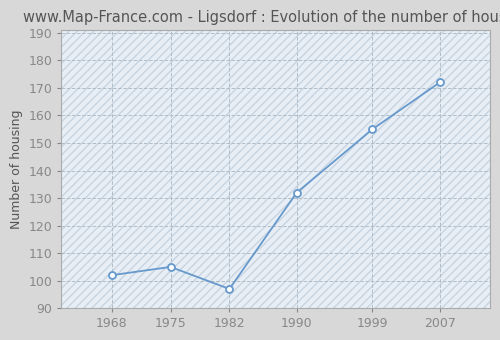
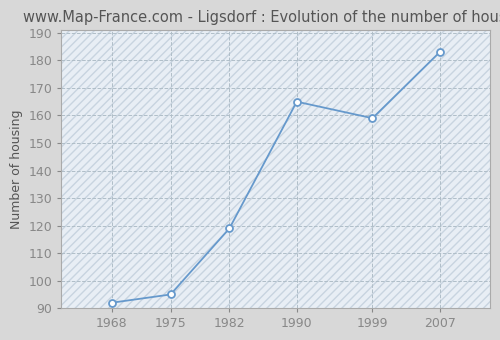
1968: 102 -> 92
1975: 105 -> 95
1982: 97 -> 119
1990: 132 -> 165
1999: 155 -> 159
2007: 172 -> 183
